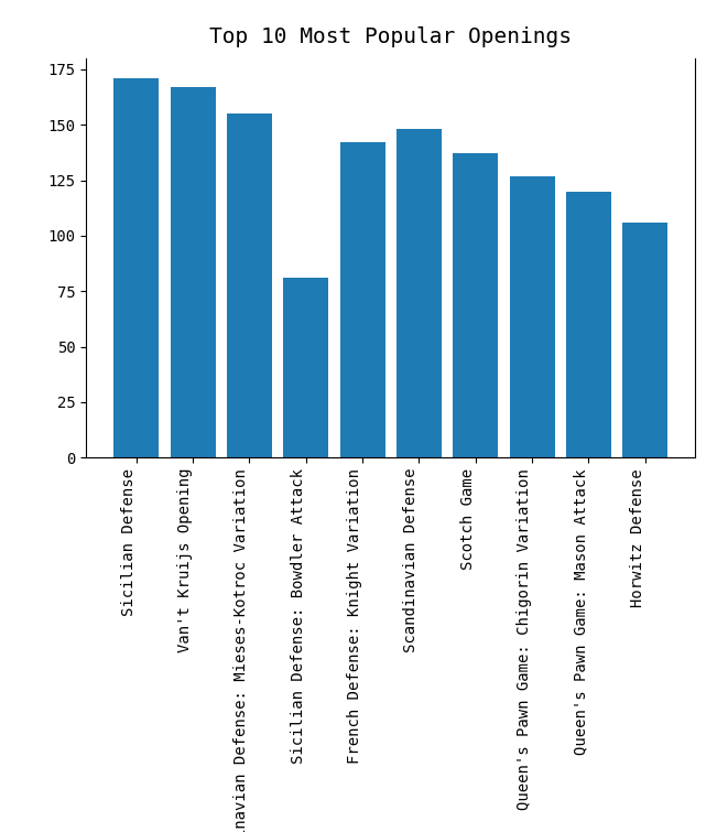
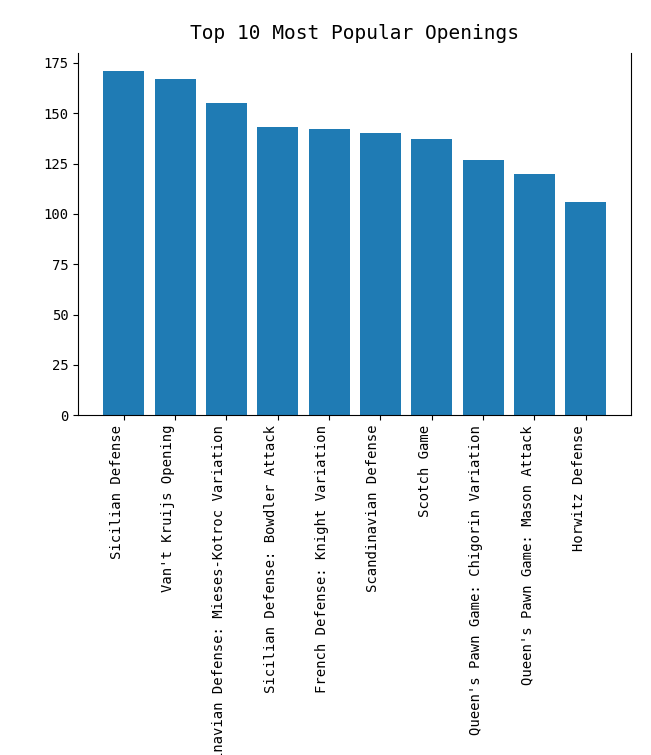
Sicilian Defense: Bowdler Attack: 81 -> 143
Scandinavian Defense: 148 -> 140
